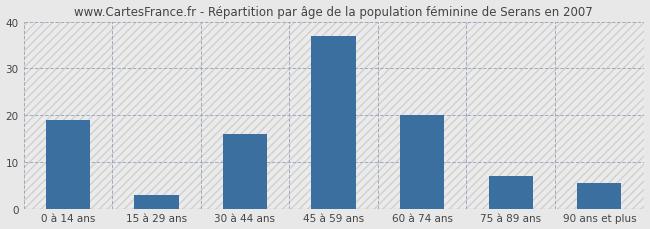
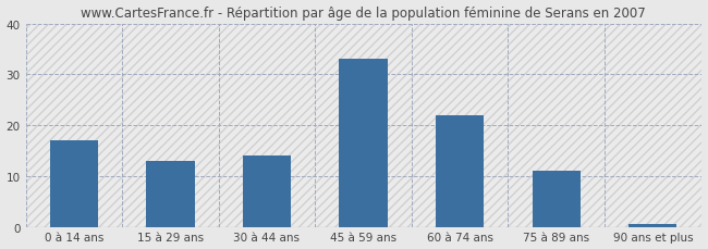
0 à 14 ans: 19.0 -> 17.0
15 à 29 ans: 3.0 -> 13.0
30 à 44 ans: 16.0 -> 14.0
45 à 59 ans: 37.0 -> 33.0
60 à 74 ans: 20.0 -> 22.0
75 à 89 ans: 7.0 -> 11.0
90 ans et plus: 5.5 -> 0.5
